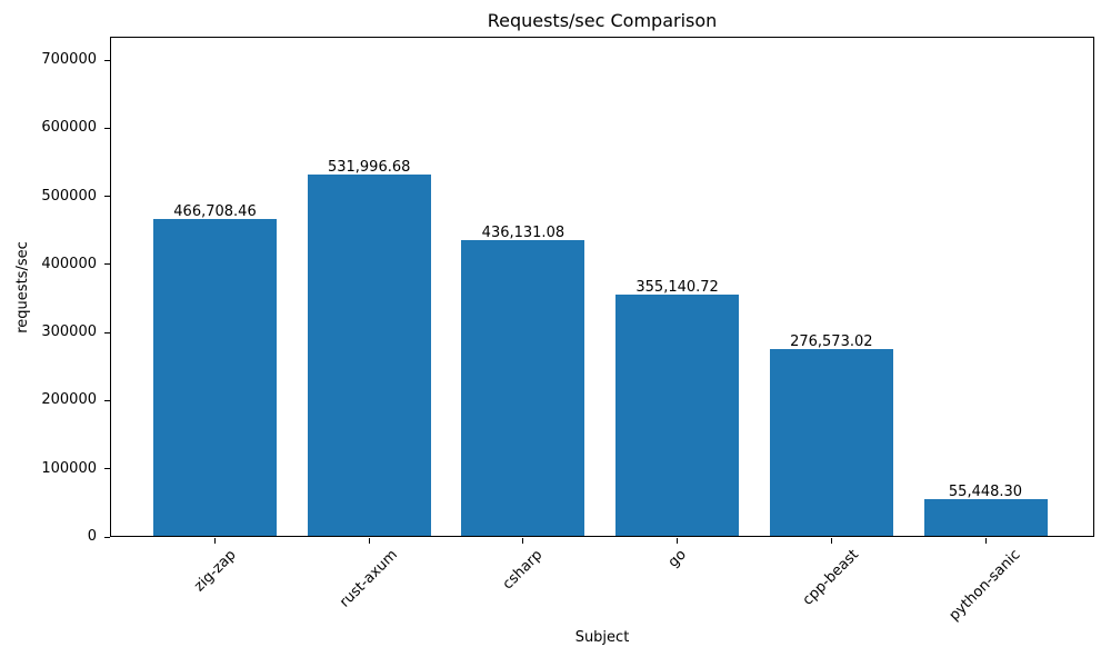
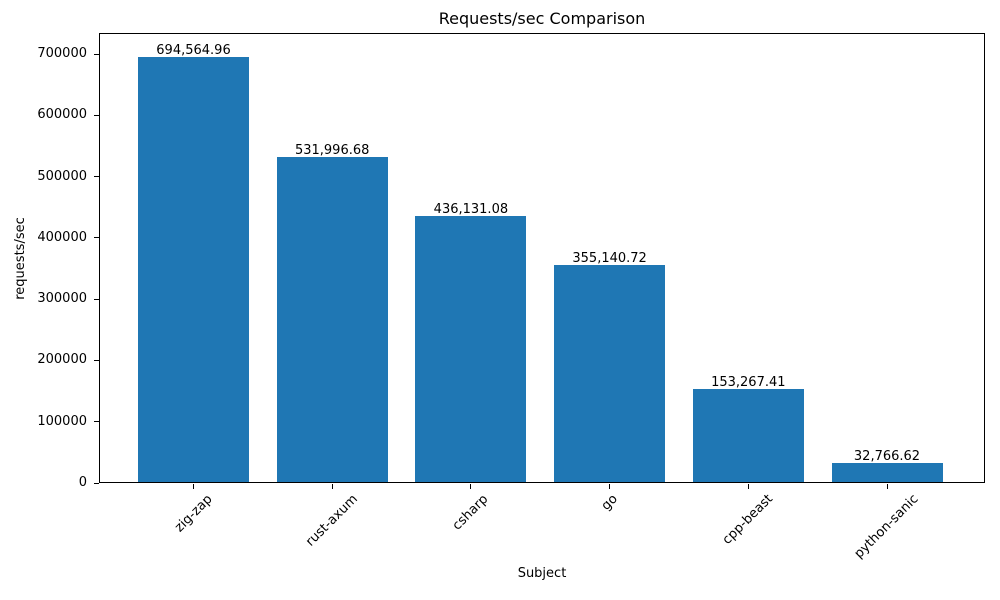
zig-zap: 466,708.46 -> 694,564.96
cpp-beast: 276,573.02 -> 153,267.41
python-sanic: 55,448.30 -> 32,766.62
